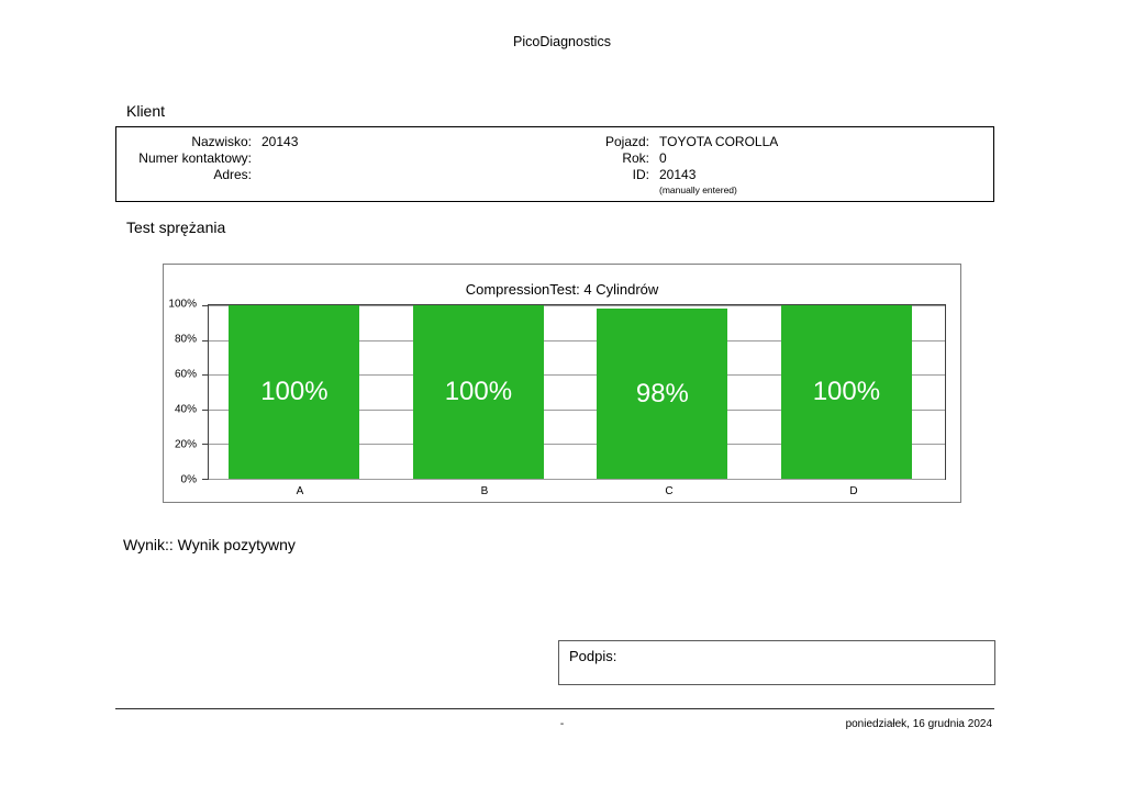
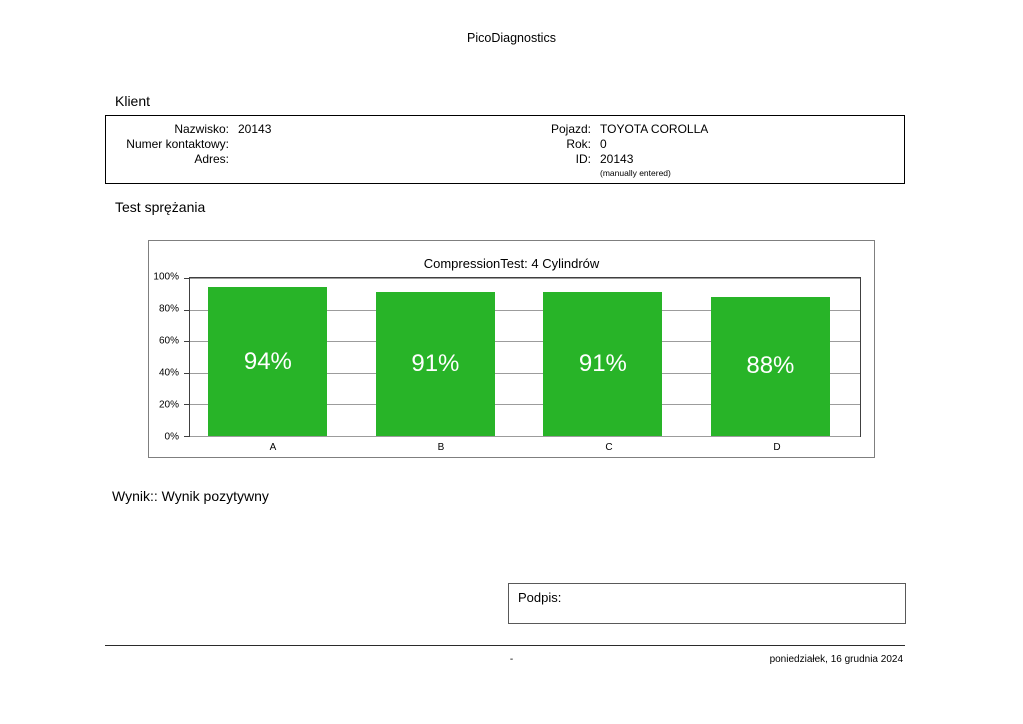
A: 100% -> 94%
B: 100% -> 91%
C: 98% -> 91%
D: 100% -> 88%
